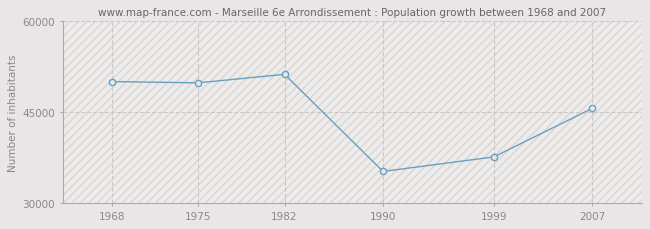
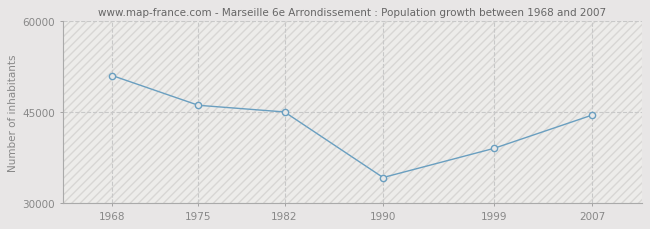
1968: 50000 -> 51000
1975: 49800 -> 46100
1982: 51200 -> 45000
1990: 35200 -> 34200
1999: 37600 -> 39000
2007: 45600 -> 44500
